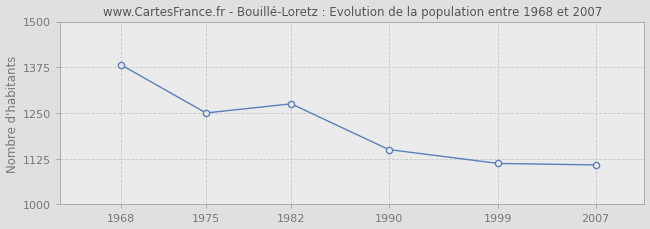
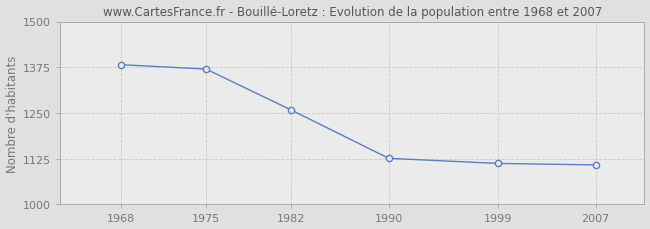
1975: 1250 -> 1370
1982: 1275 -> 1258
1990: 1150 -> 1126
